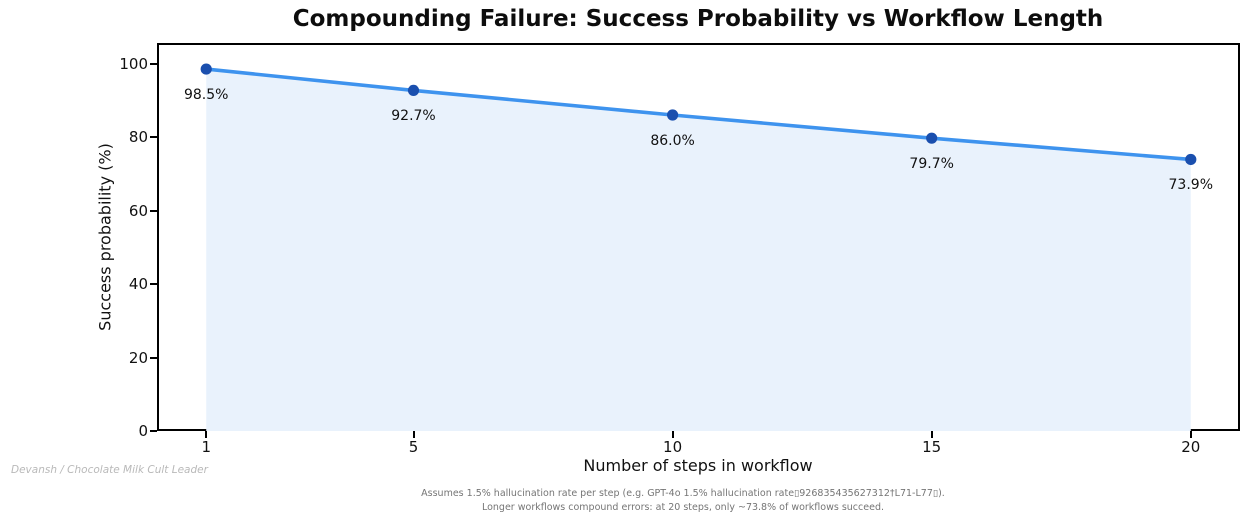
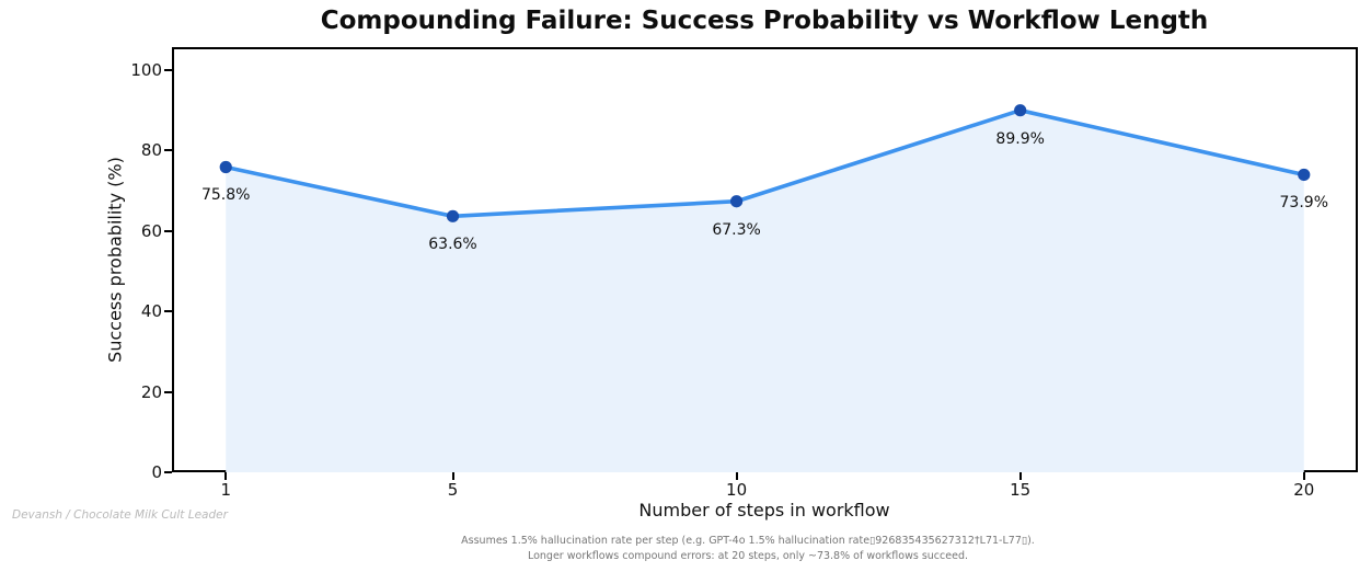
1: 98.5% -> 75.8%
5: 92.7% -> 63.6%
10: 86.0% -> 67.3%
15: 79.7% -> 89.9%
